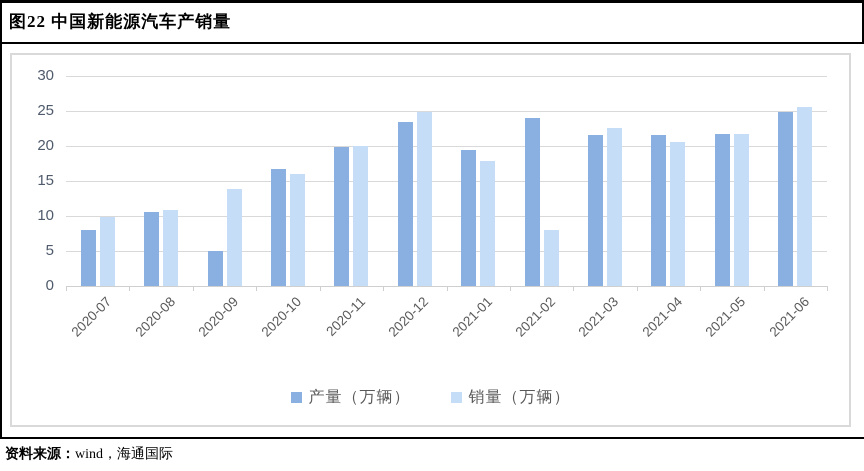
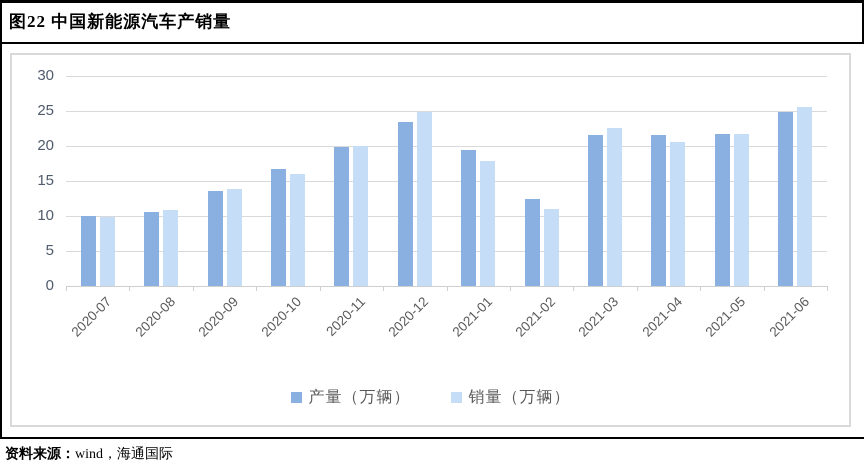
产量（万辆）/2020-07: 8 -> 10
产量（万辆）/2020-09: 5 -> 14
产量（万辆）/2021-02: 24 -> 12
销量（万辆）/2021-02: 8 -> 11
